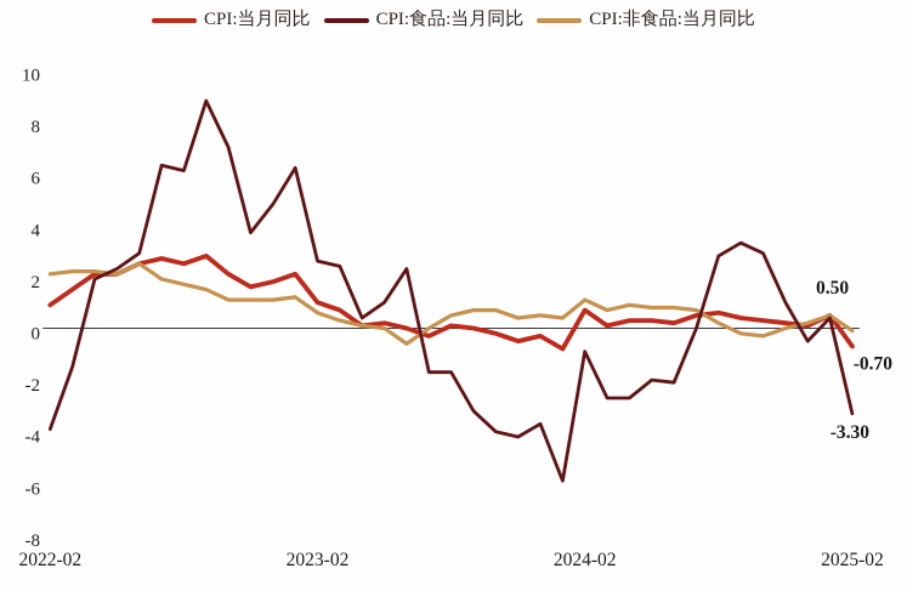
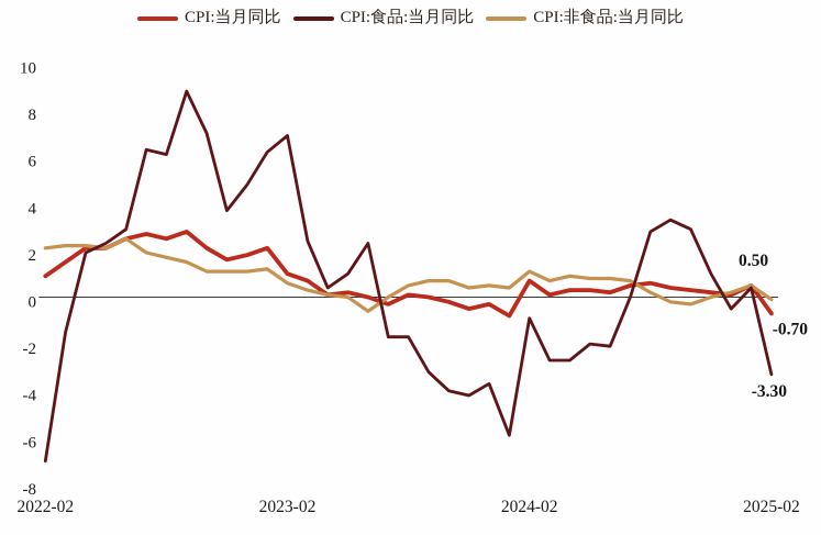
CPI:食品:当月同比/2022-02: -3.9 -> -7.0
CPI:食品:当月同比/2023-02: 2.6 -> 6.9
